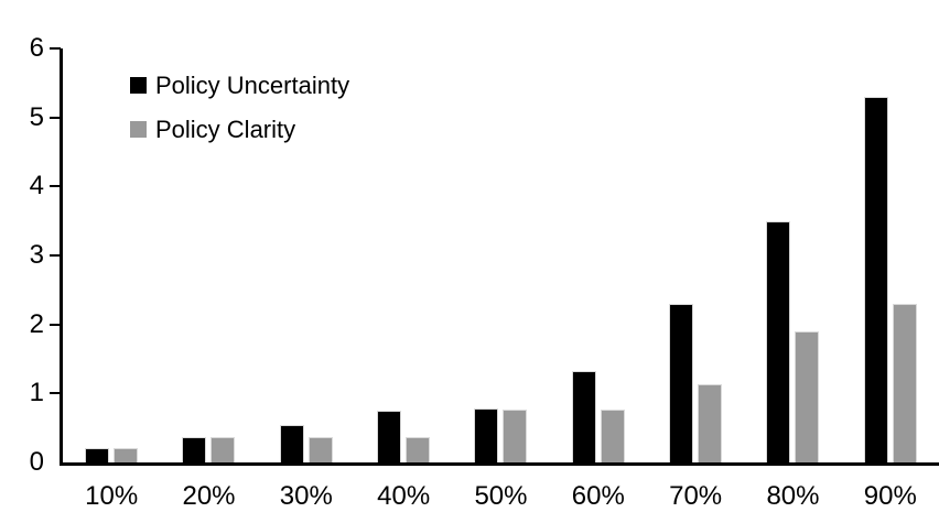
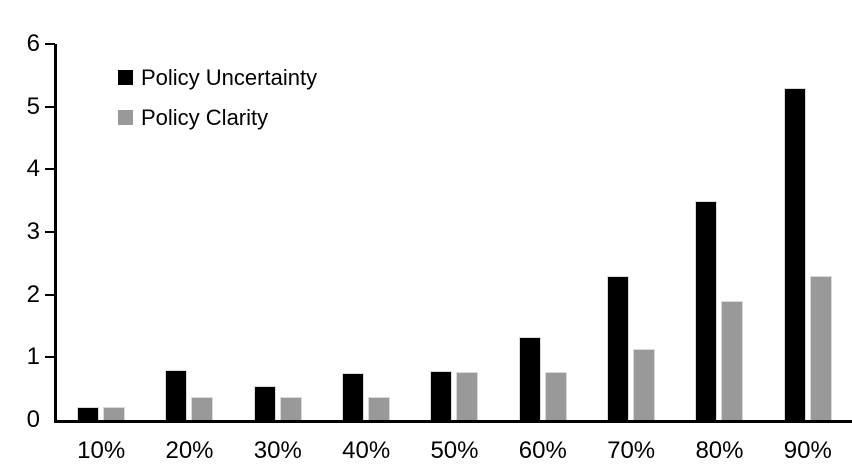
Policy Uncertainty/20%: 0.4 -> 0.8
